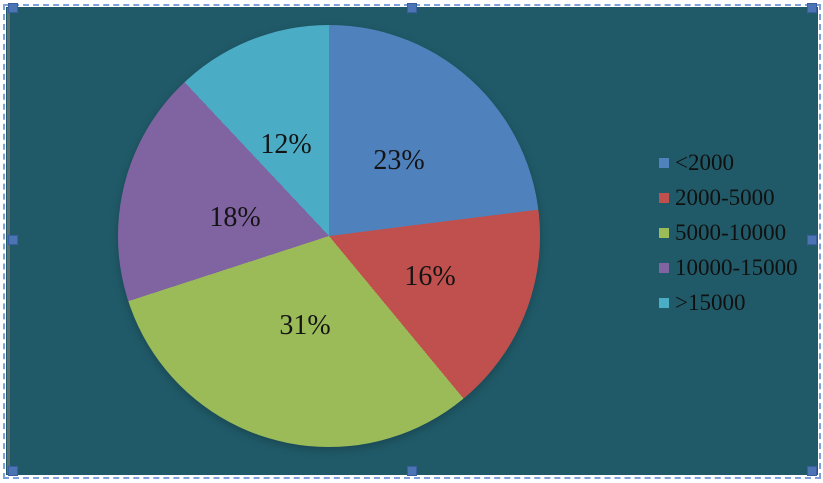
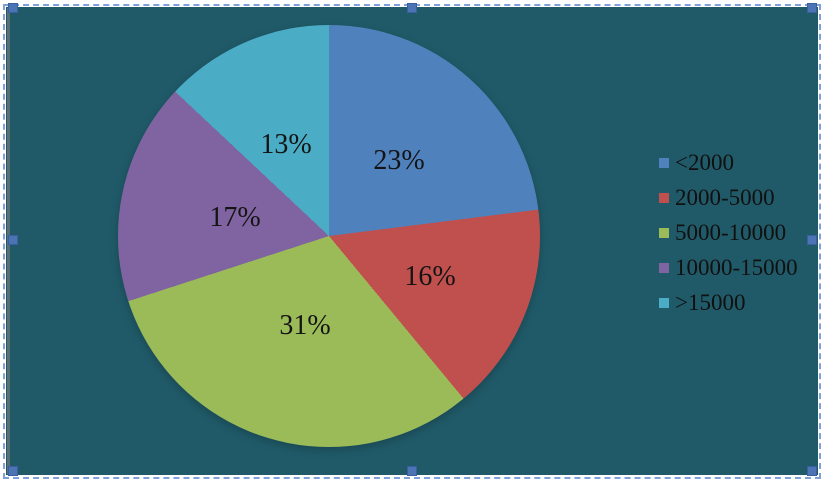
10000-15000: 18% -> 17%
>15000: 12% -> 13%
